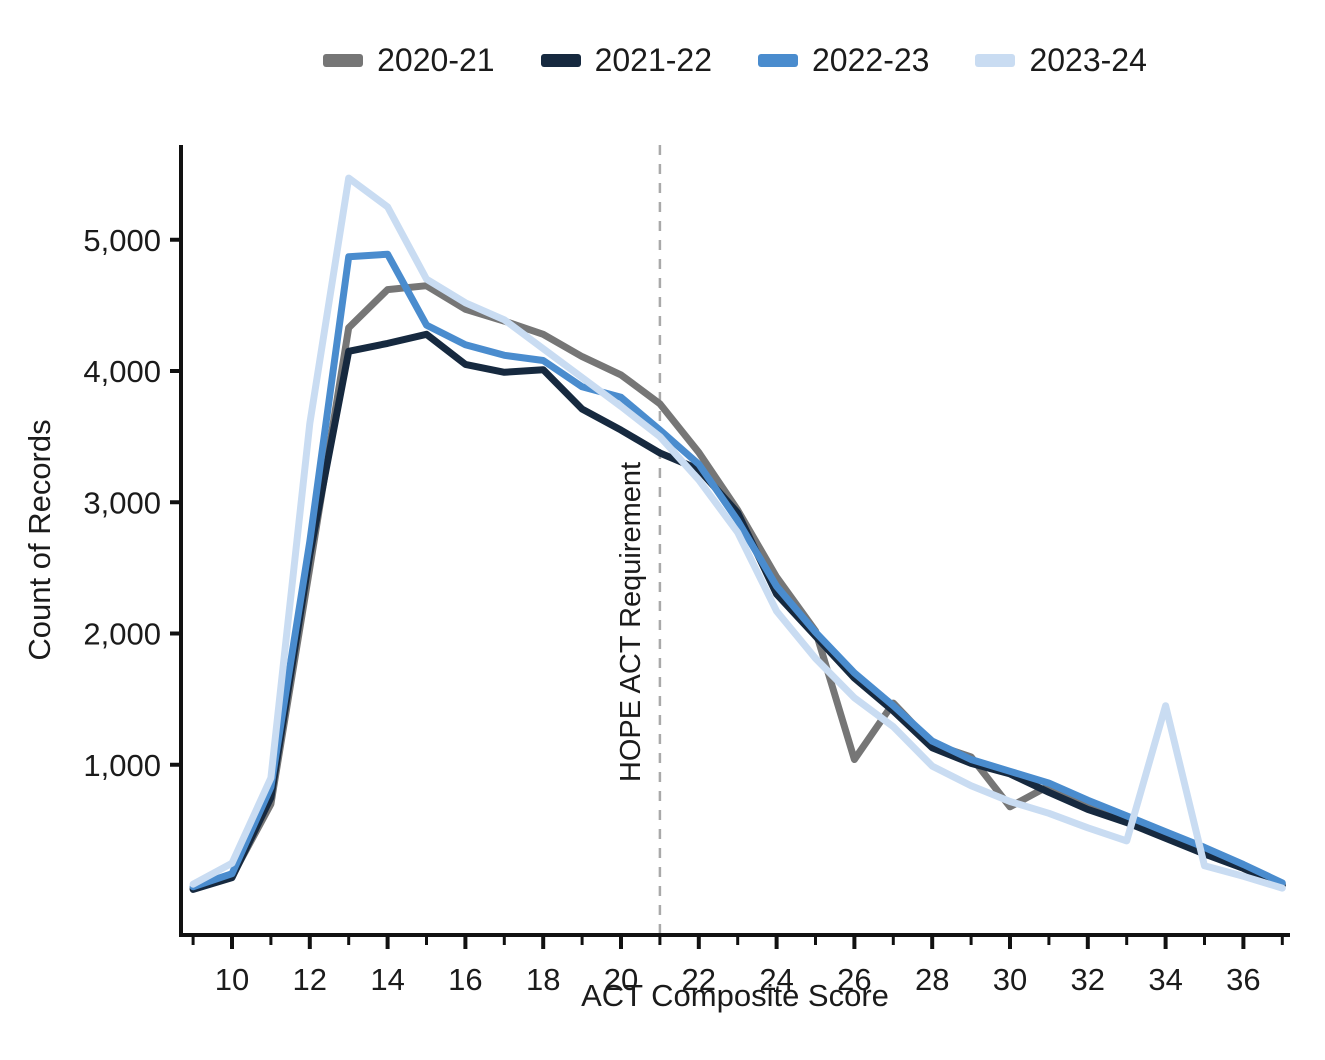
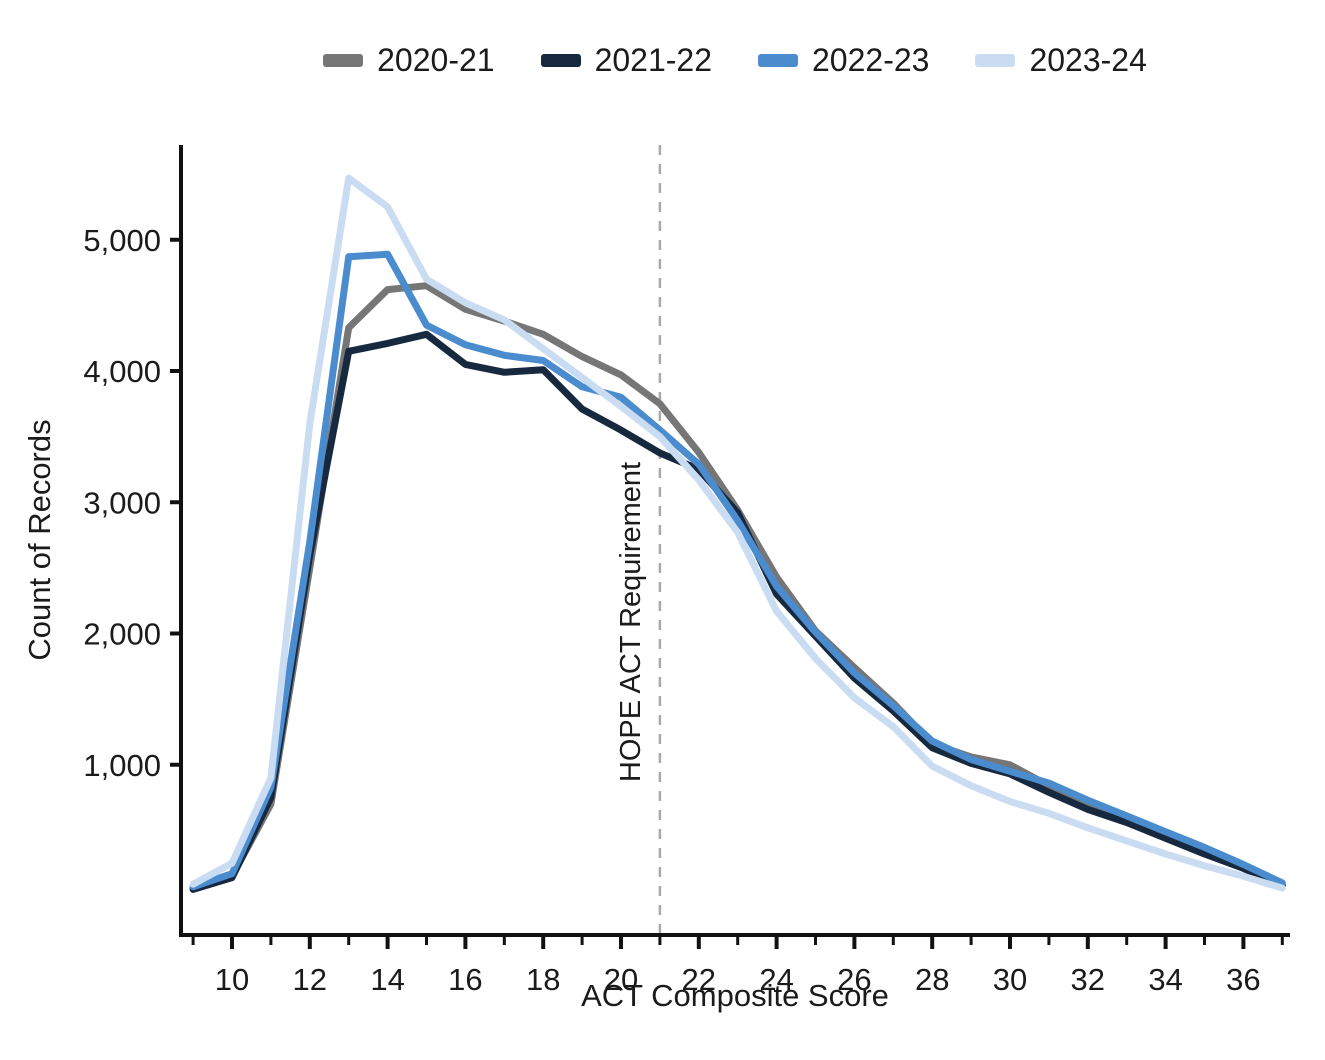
2020-21/26: 1040 -> 1740
2020-21/30: 680 -> 1000
2023-24/34: 1450 -> 320
